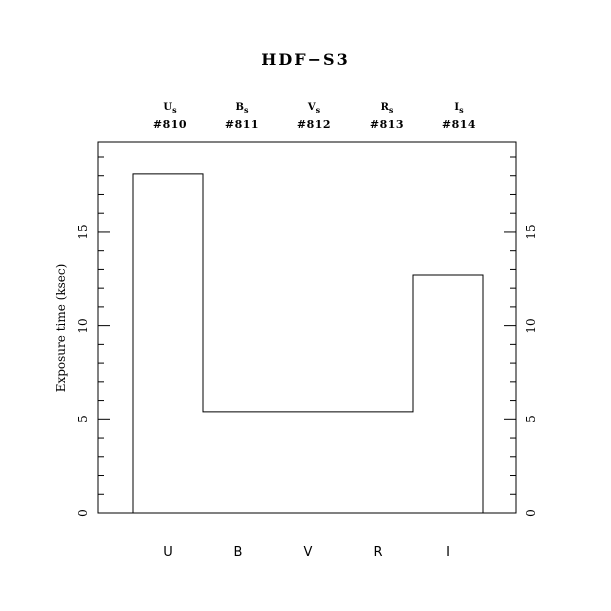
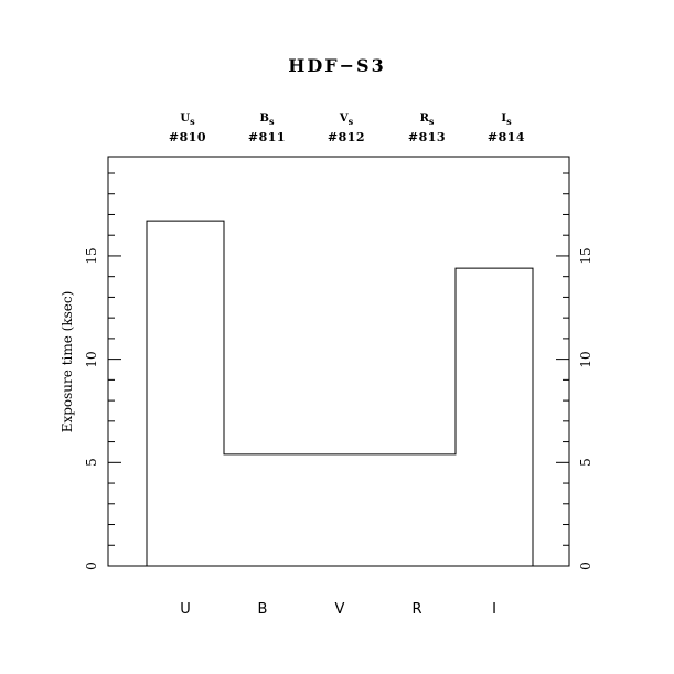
U: 18.1 -> 16.7
I: 12.7 -> 14.4
